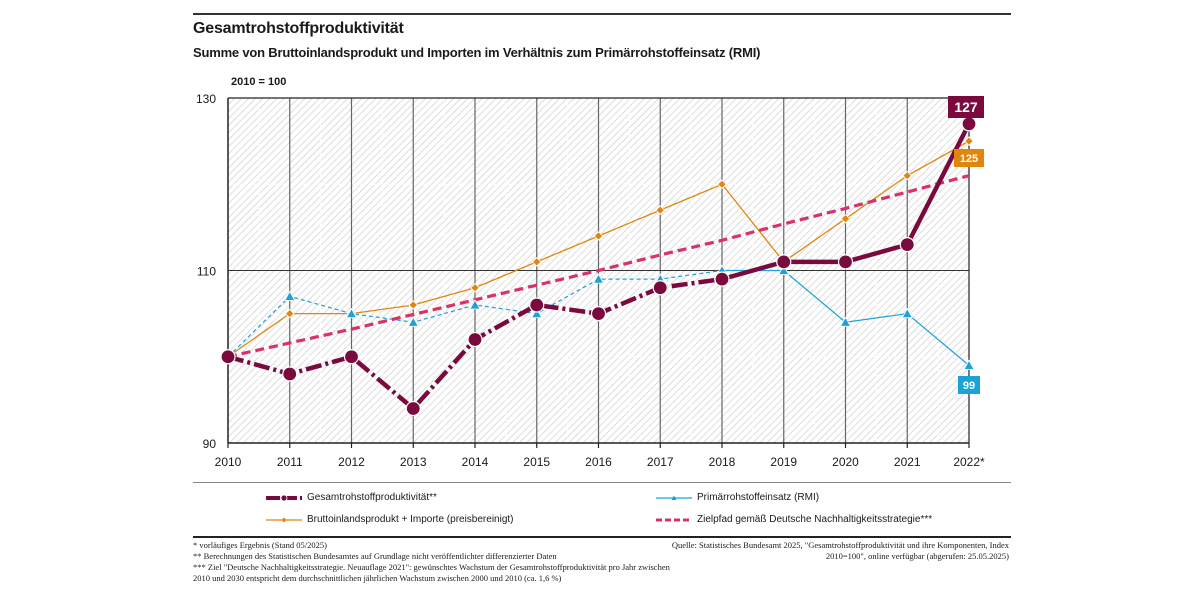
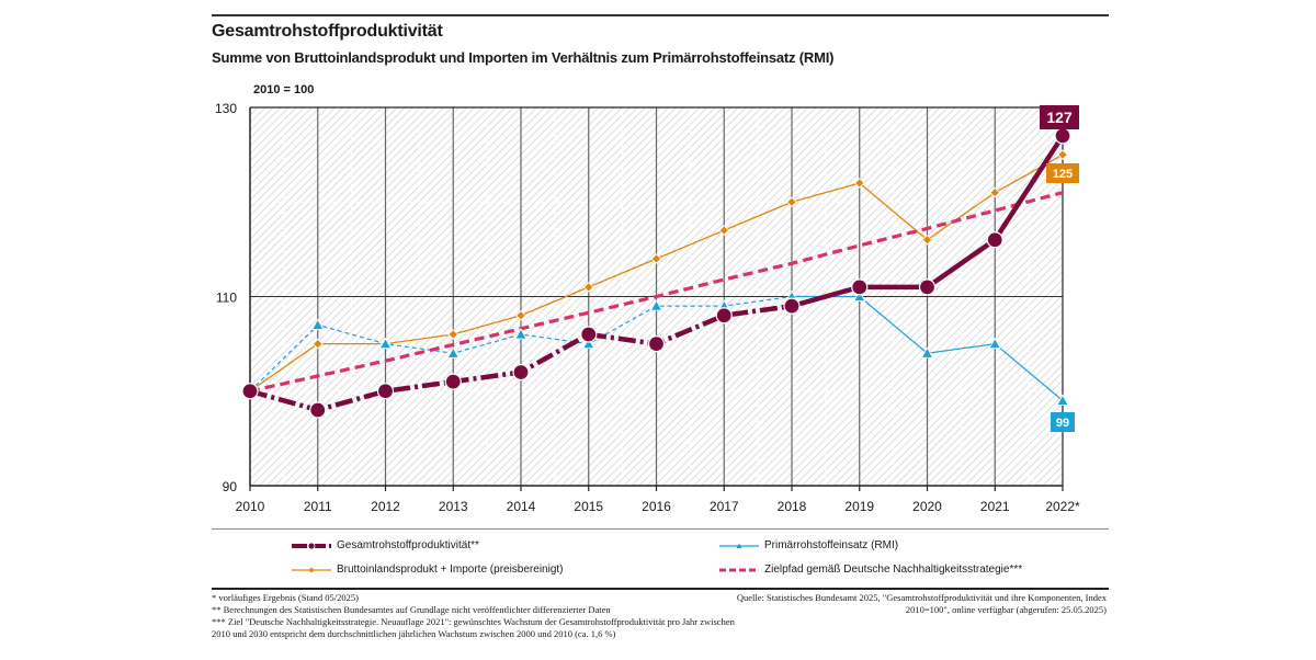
Gesamtrohstoffproduktivität**/2013: 94 -> 101
Bruttoinlandsprodukt + Importe (preisbereinigt)/2019: 111 -> 122
Gesamtrohstoffproduktivität**/2021: 113 -> 116
